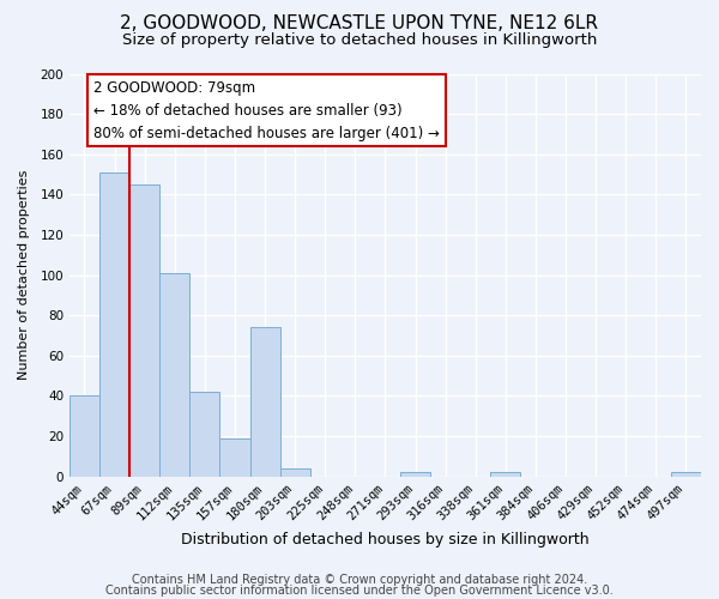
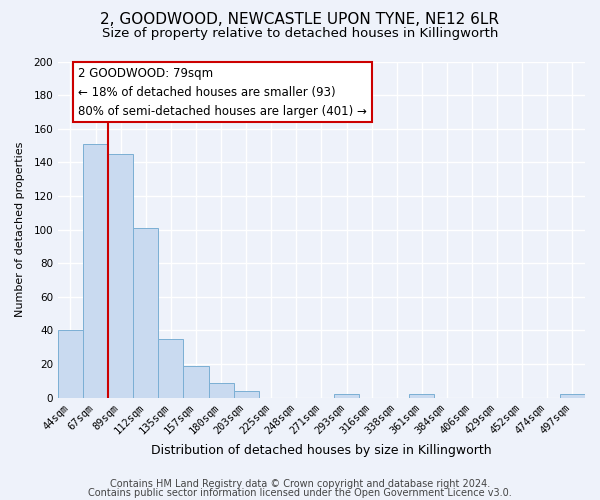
135sqm: 42 -> 35
180sqm: 74 -> 9
